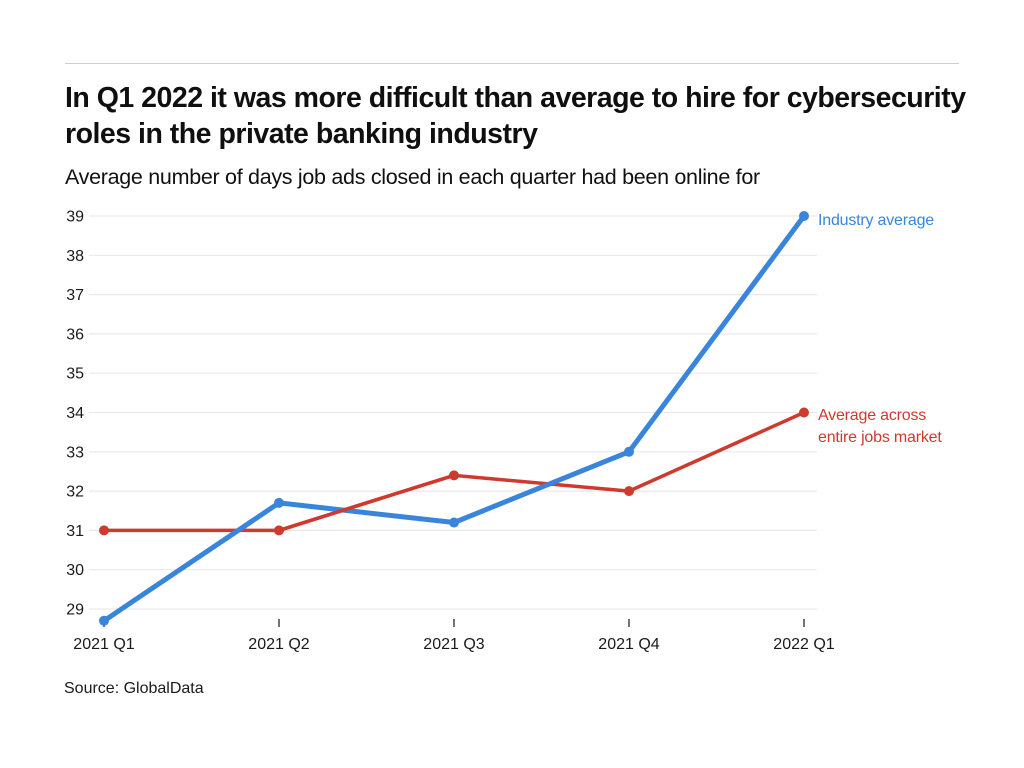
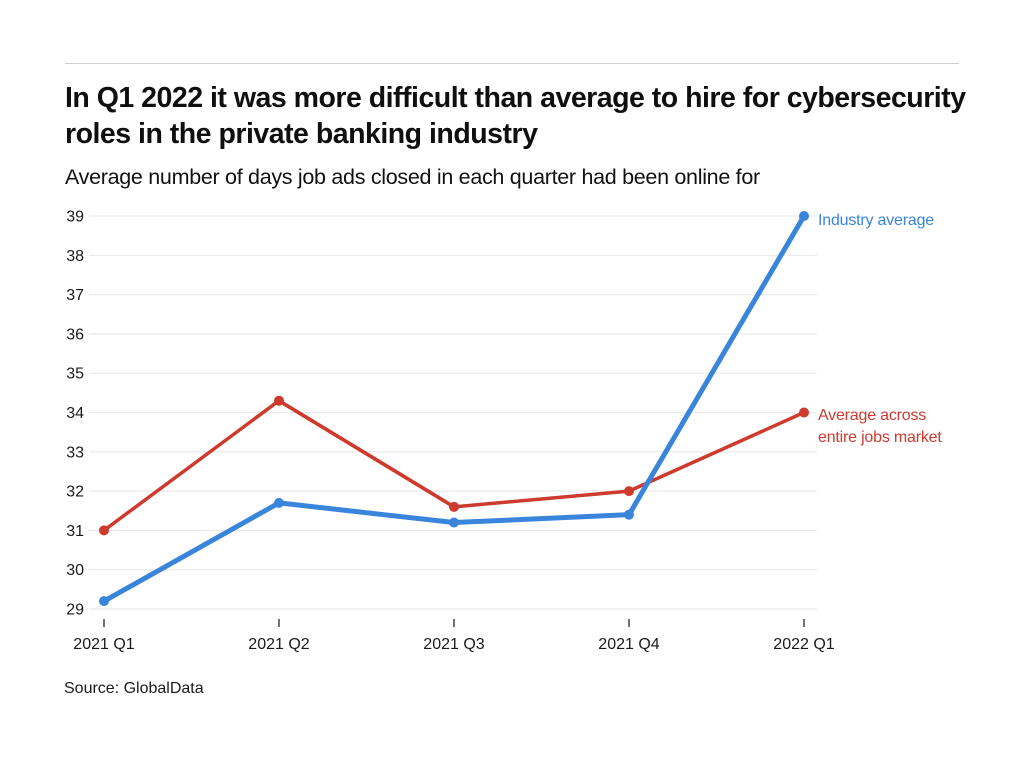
Industry average/2021 Q1: 28.7 -> 29.2
Average across entire jobs market/2021 Q2: 31.0 -> 34.3
Average across entire jobs market/2021 Q3: 32.4 -> 31.6
Industry average/2021 Q4: 33.0 -> 31.4
